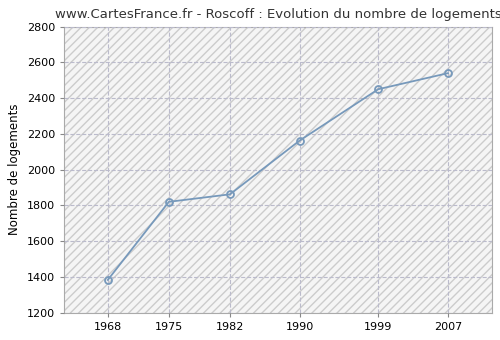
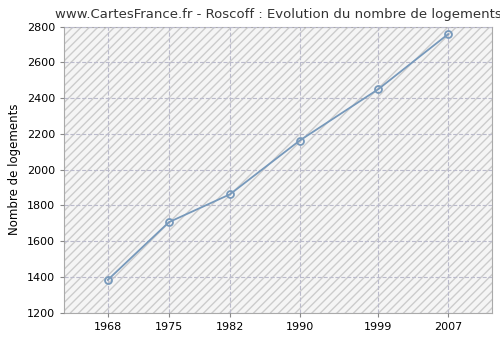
1975: 1820 -> 1710
2007: 2540 -> 2760
